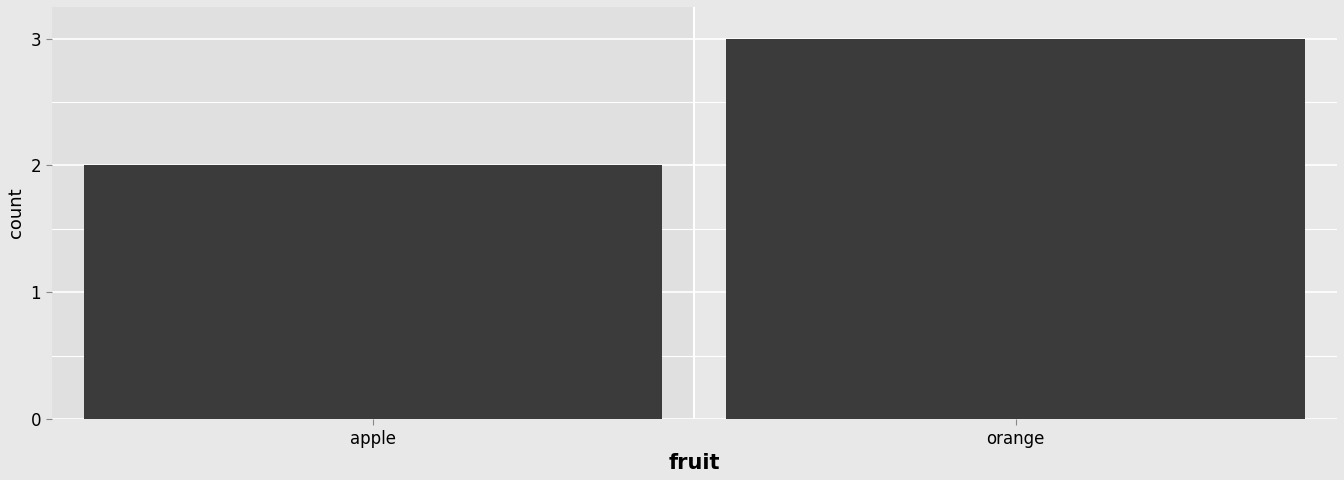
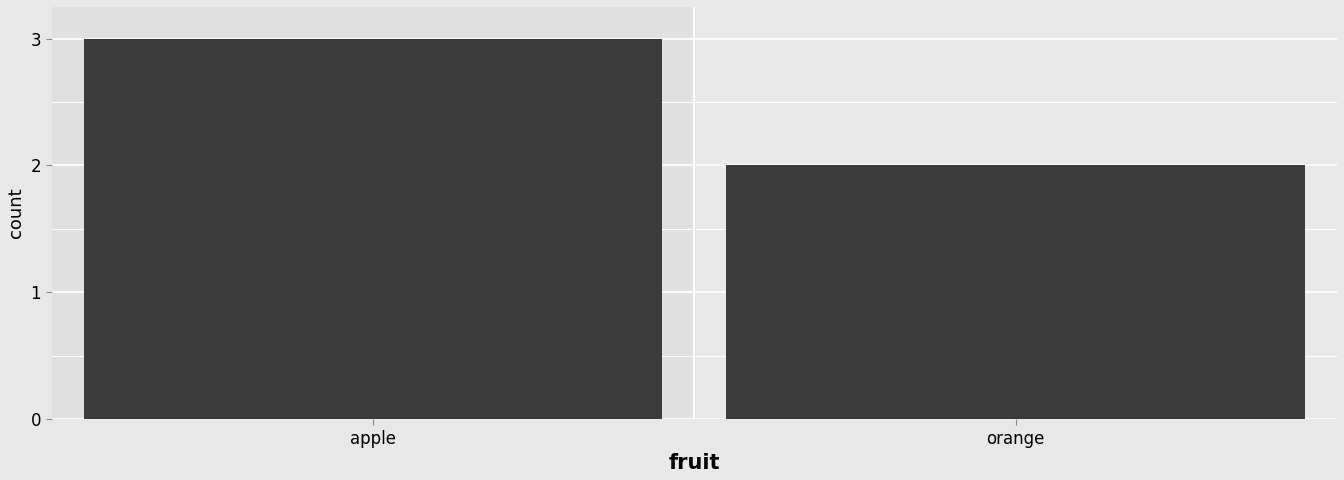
apple: 2 -> 3
orange: 3 -> 2
